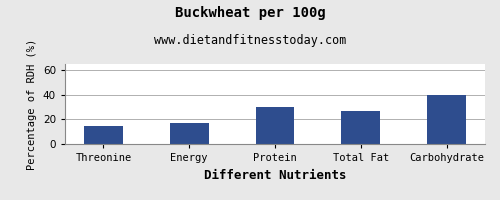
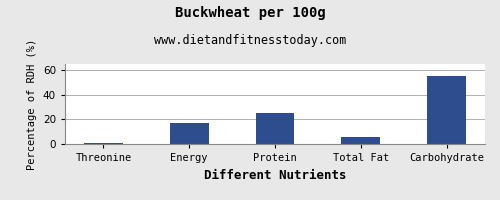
Threonine: 15 -> 0
Protein: 30 -> 25
Total Fat: 27 -> 6
Carbohydrate: 40 -> 55
